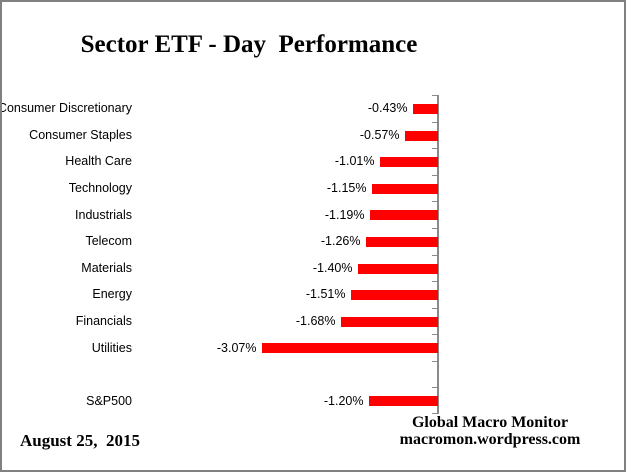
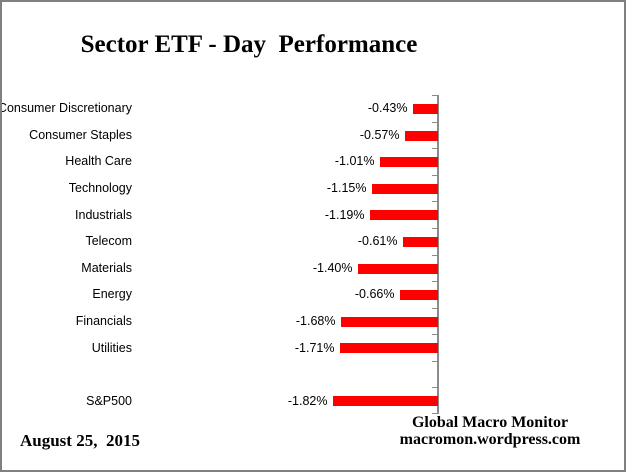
Telecom: -1.26% -> -0.61%
Energy: -1.51% -> -0.66%
Utilities: -3.07% -> -1.71%
S&P500: -1.20% -> -1.82%
